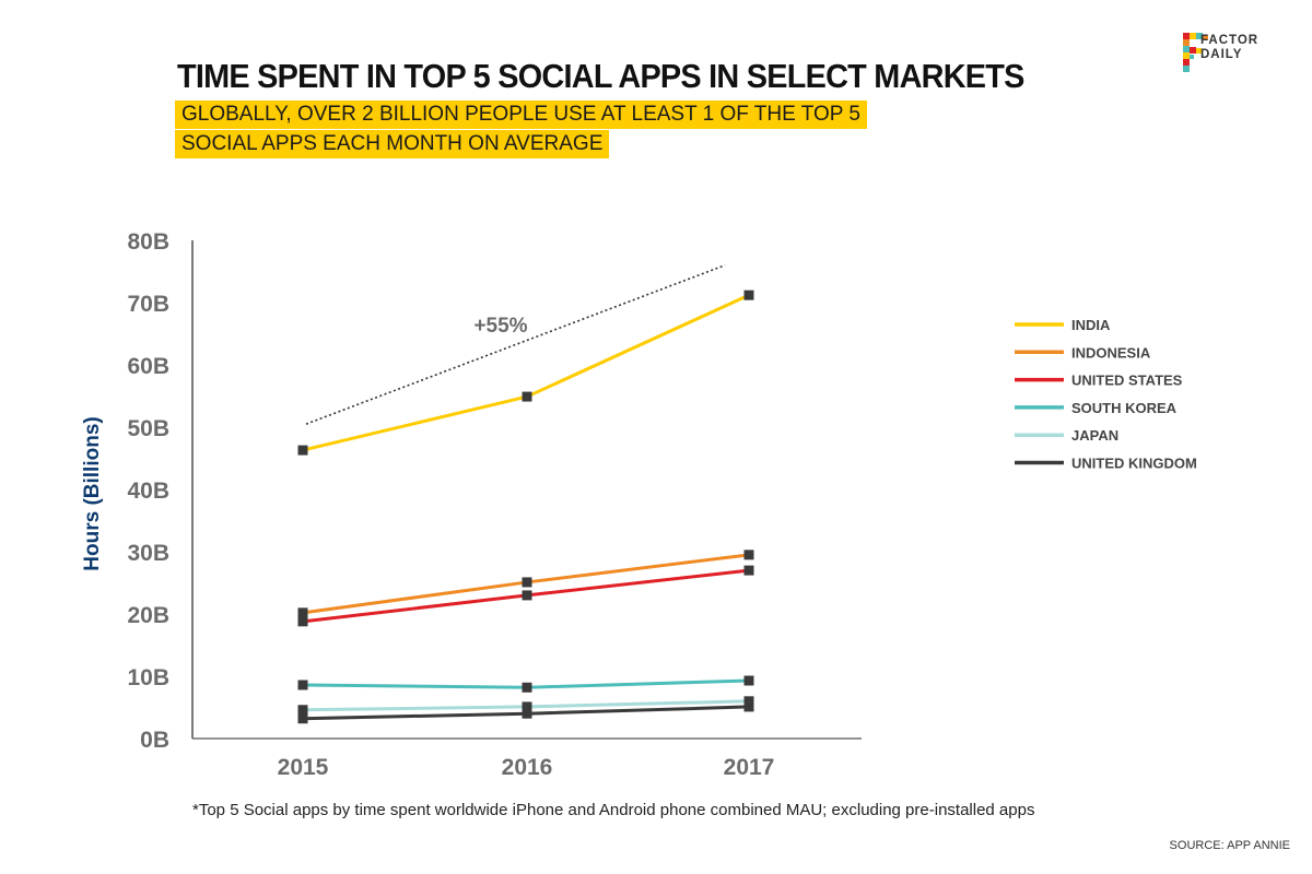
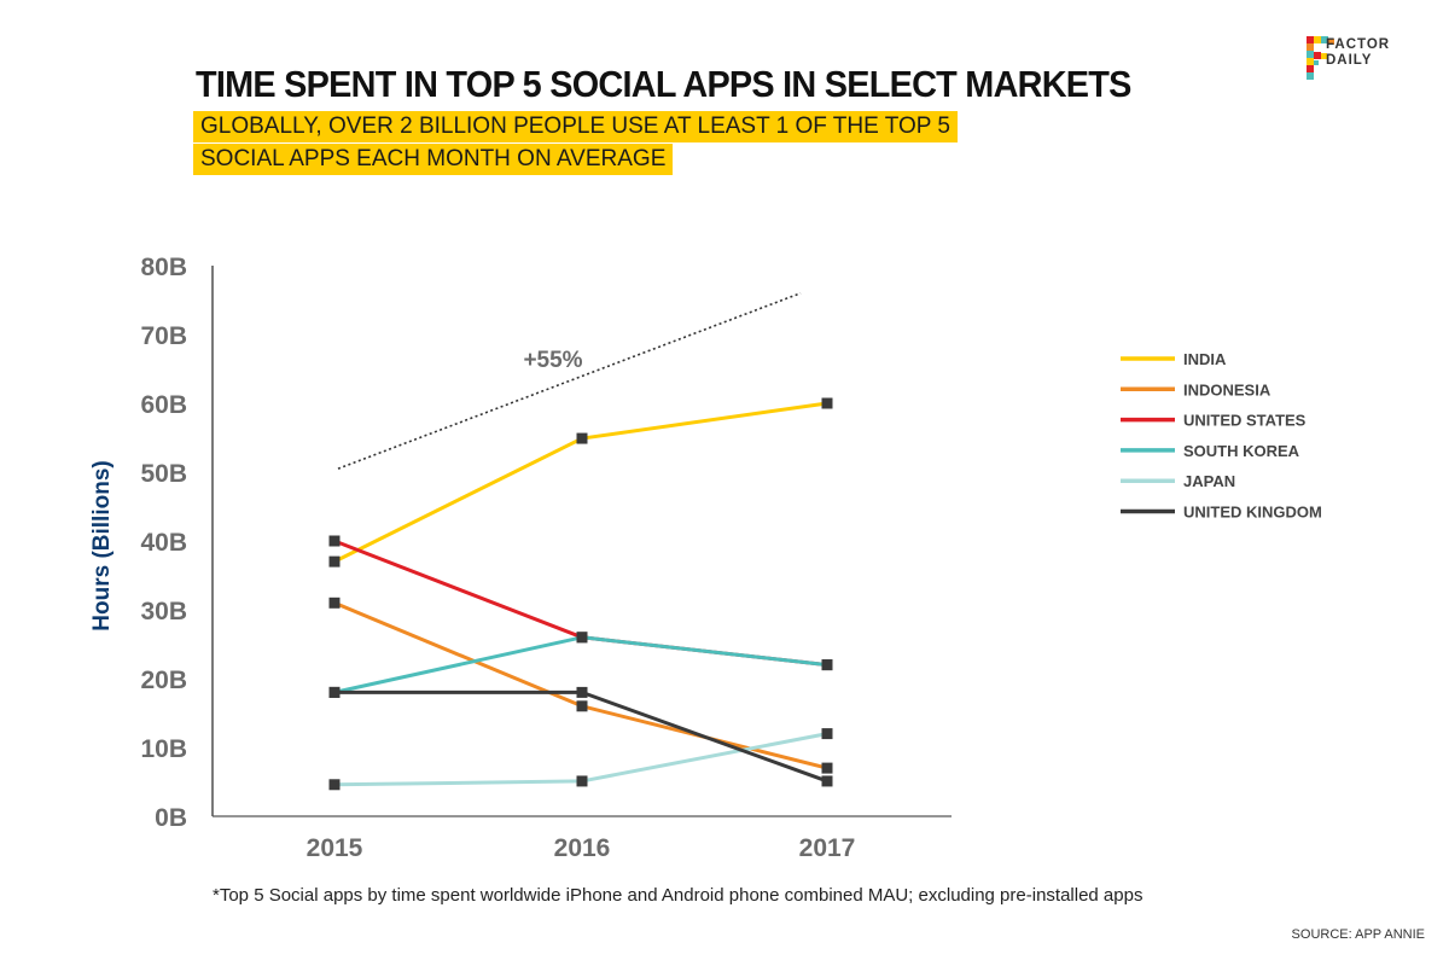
INDIA/2015: 46B -> 37B
INDONESIA/2015: 20B -> 31B
UNITED STATES/2015: 19B -> 40B
SOUTH KOREA/2015: 9B -> 18B
UNITED KINGDOM/2015: 3B -> 18B
INDONESIA/2016: 25B -> 16B
UNITED STATES/2016: 23B -> 26B
SOUTH KOREA/2016: 8B -> 26B
UNITED KINGDOM/2016: 4B -> 18B
INDIA/2017: 71B -> 60B
INDONESIA/2017: 30B -> 7B
UNITED STATES/2017: 27B -> 22B
SOUTH KOREA/2017: 9B -> 22B
JAPAN/2017: 6B -> 12B
